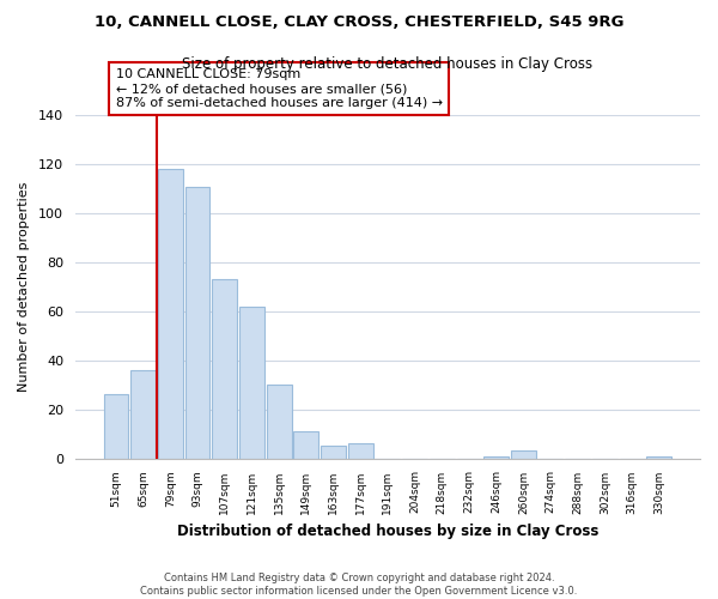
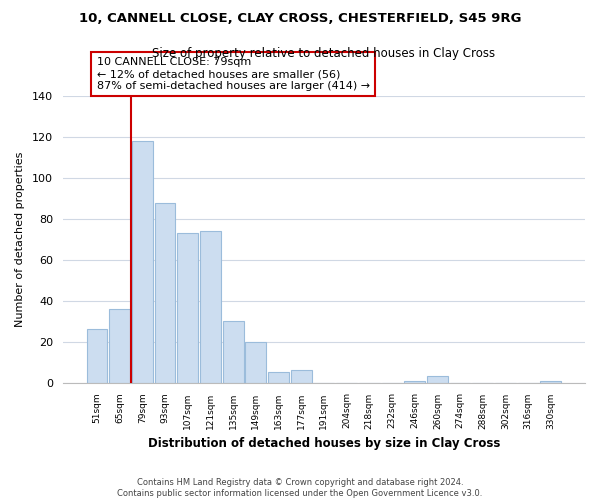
93sqm: 111 -> 88
121sqm: 62 -> 74
149sqm: 11 -> 20
